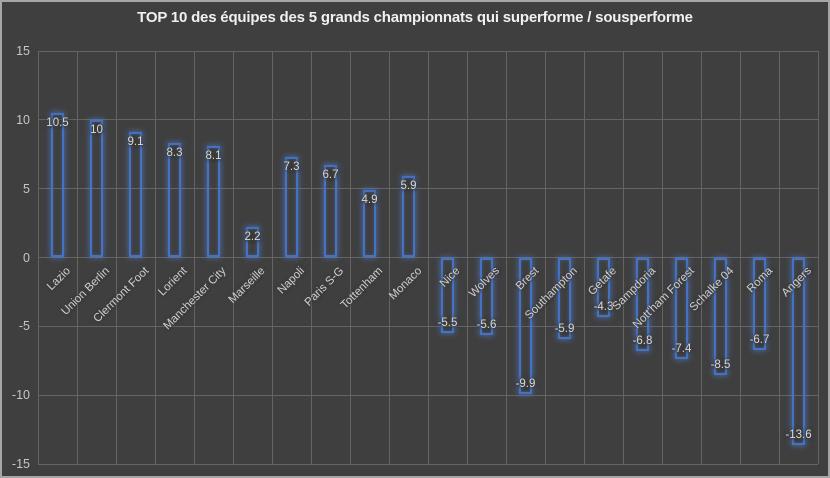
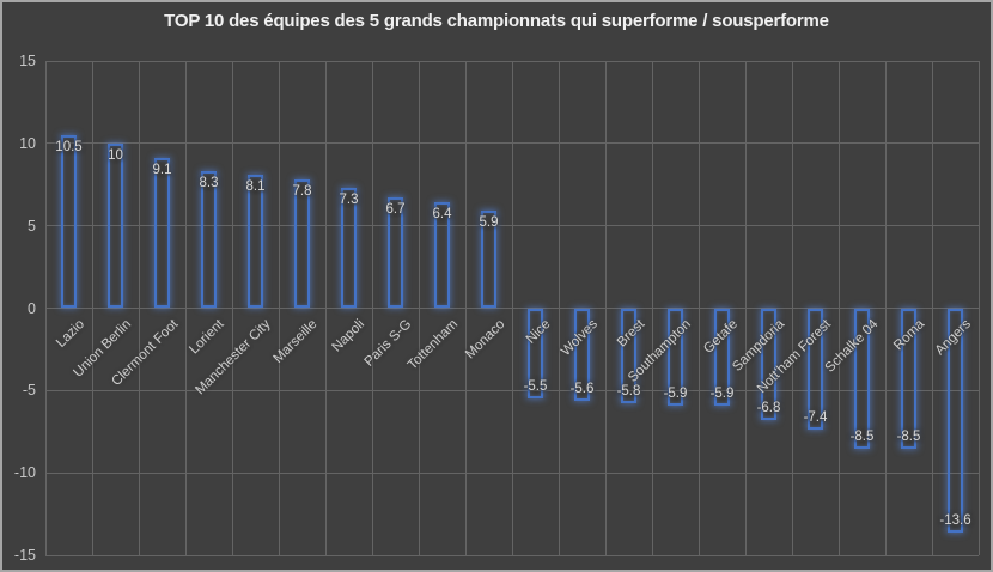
Marseille: 2.2 -> 7.8
Tottenham: 4.9 -> 6.4
Brest: -9.9 -> -5.8
Getafe: -4.3 -> -5.9
Roma: -6.7 -> -8.5
